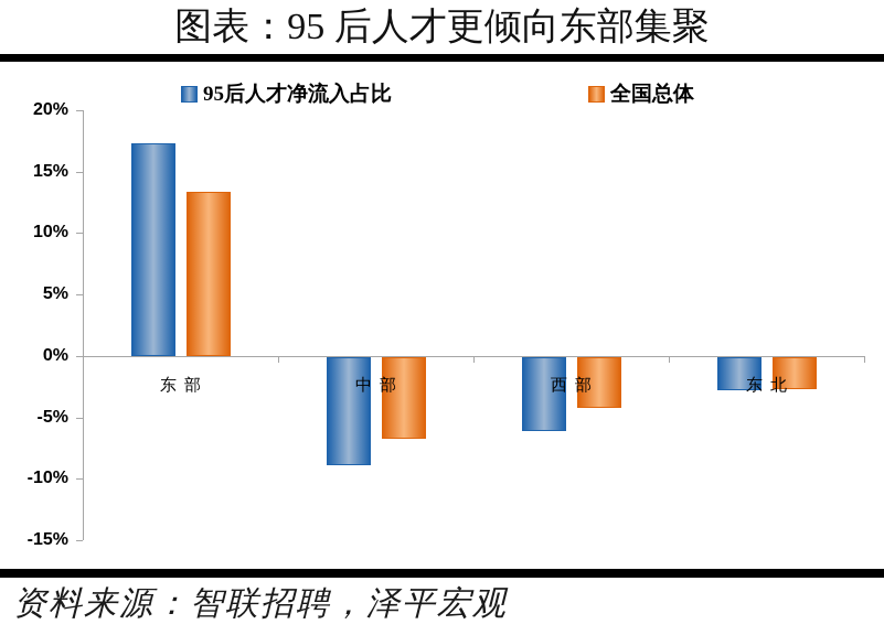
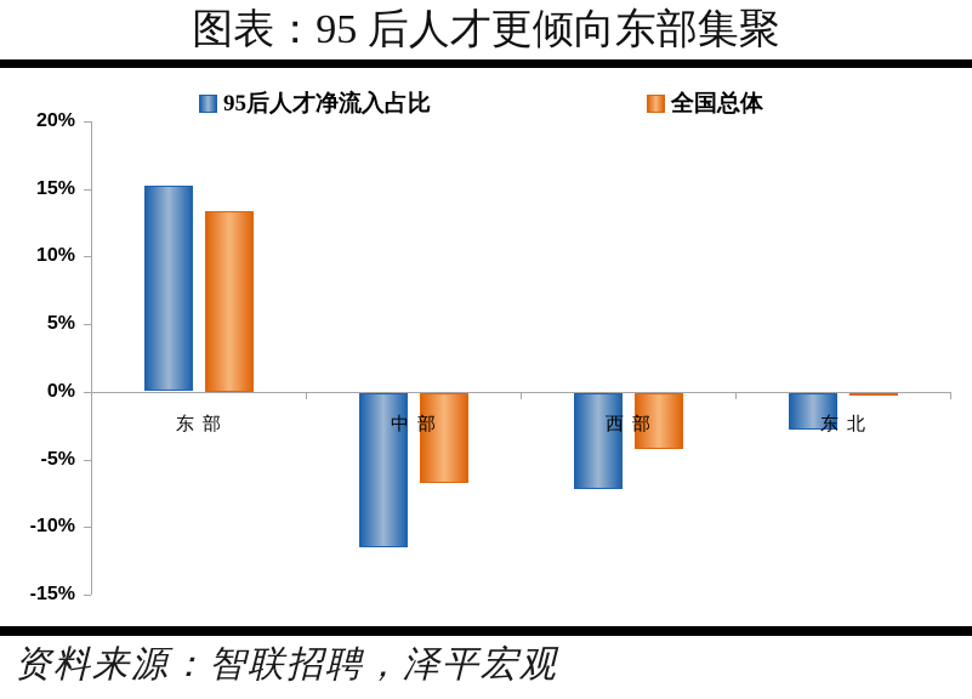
95后人才净流入占比/东部: 17.3% -> 15.2%
95后人才净流入占比/中部: -8.8% -> -11.4%
95后人才净流入占比/西部: -6.0% -> -7.1%
全国总体/东北: -2.6% -> -0.1%
